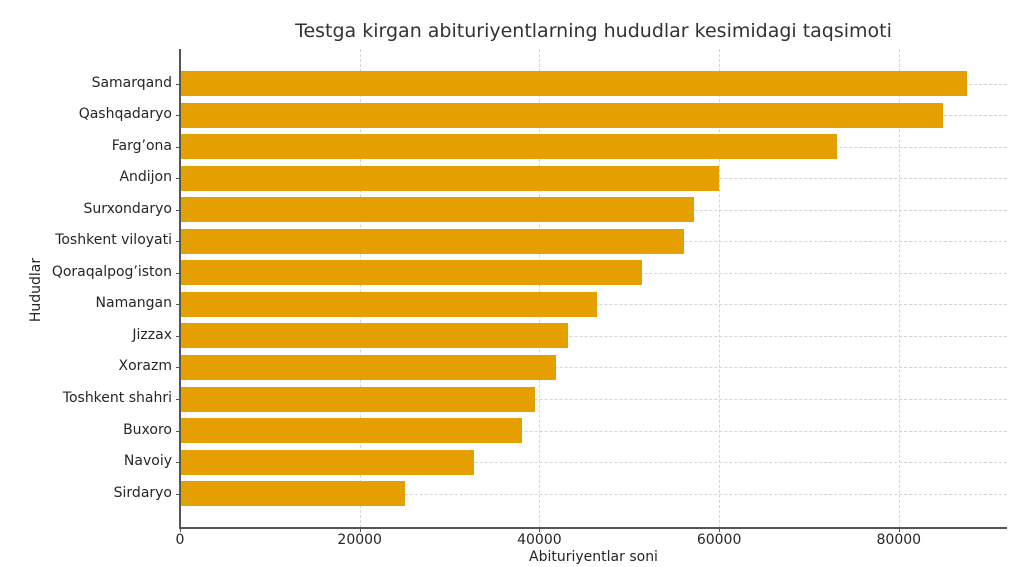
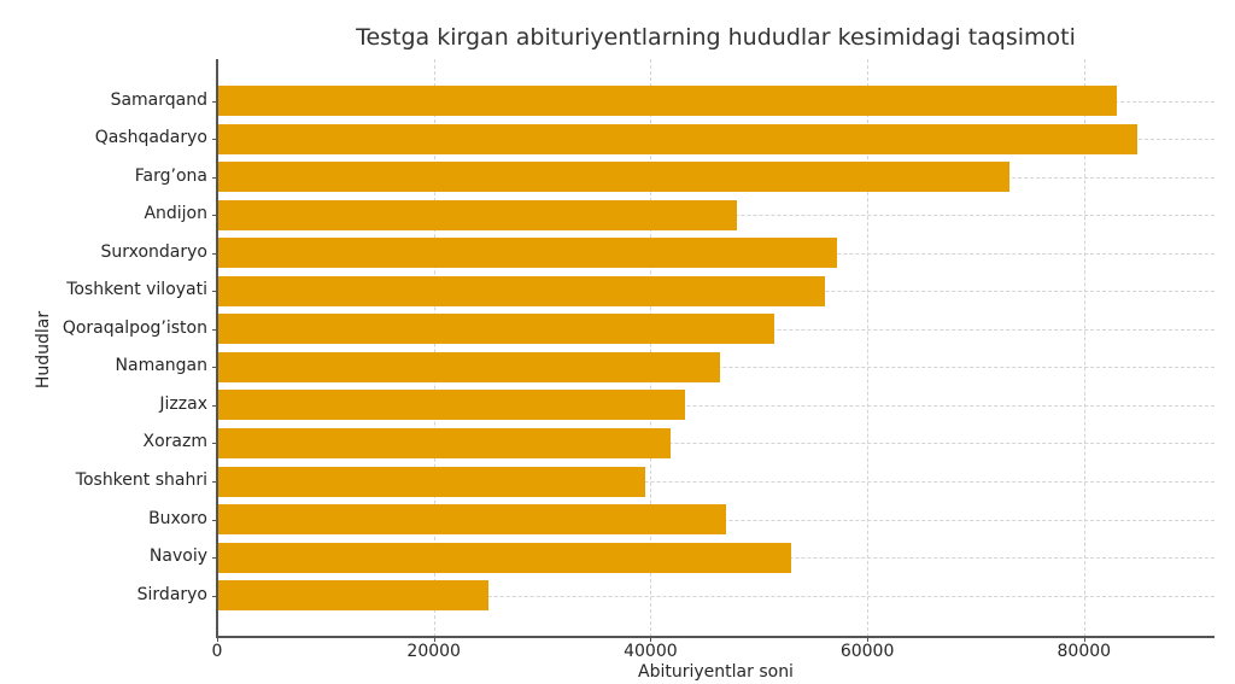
Samarqand: 88000 -> 83000
Andijon: 60000 -> 48000
Buxoro: 38000 -> 47000
Navoiy: 33000 -> 53000
